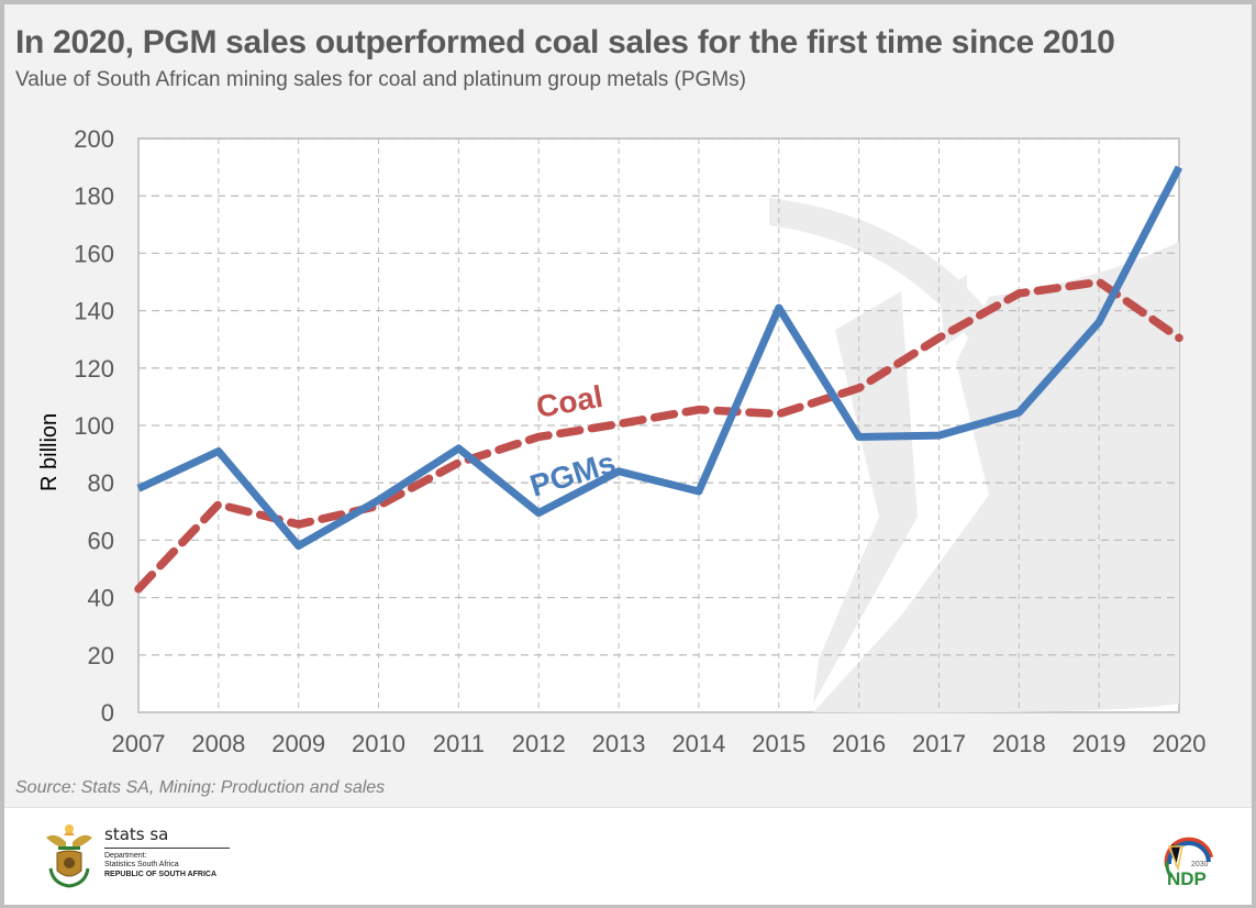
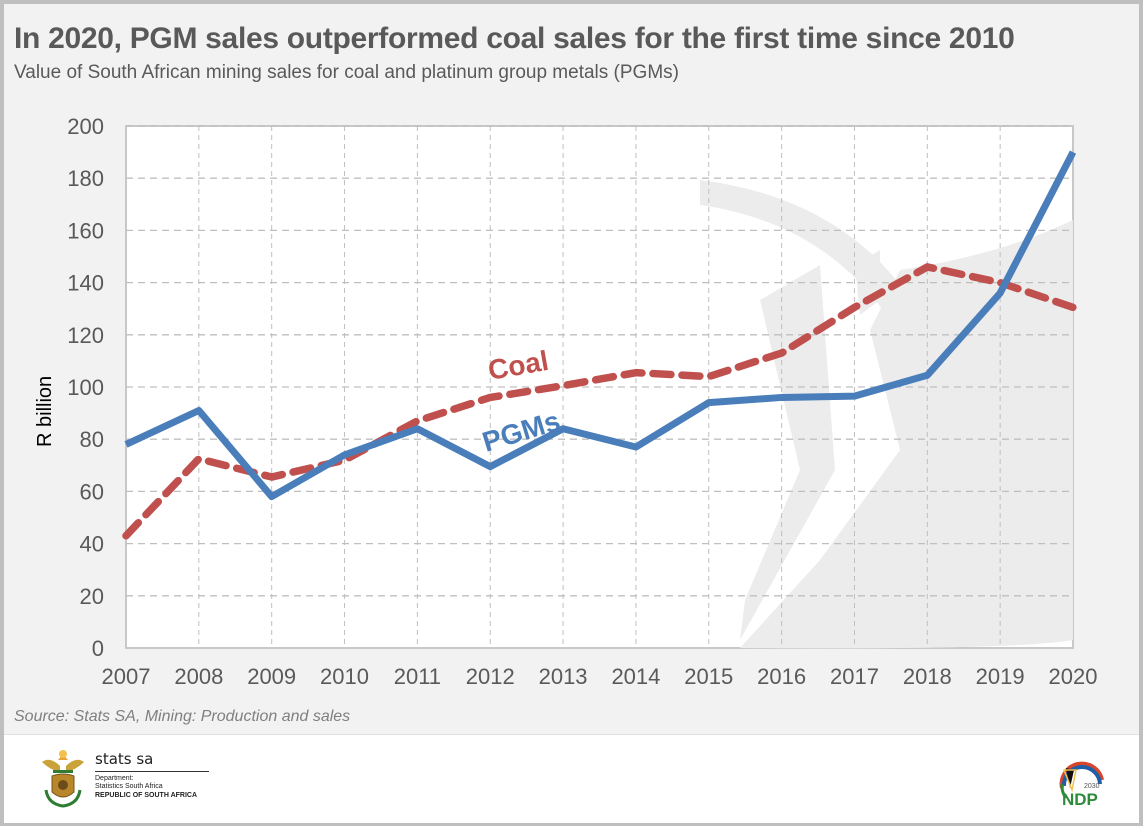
PGMs/2011: 92 -> 84
PGMs/2015: 141 -> 94
Coal/2019: 150 -> 140
